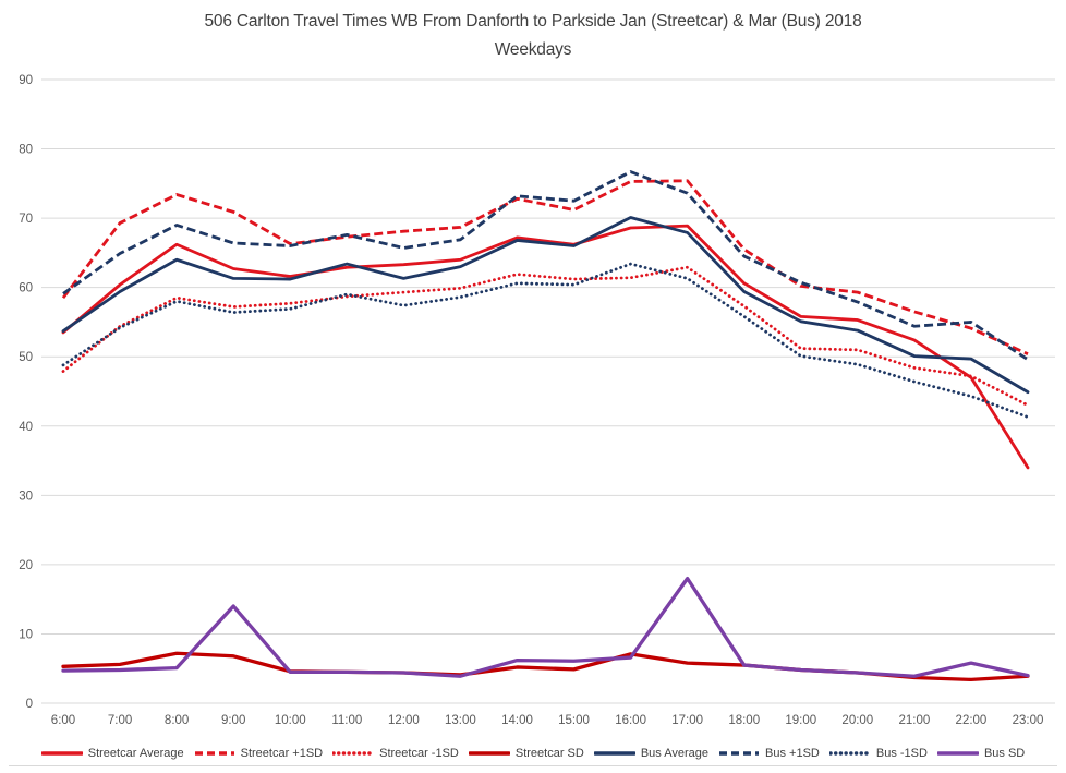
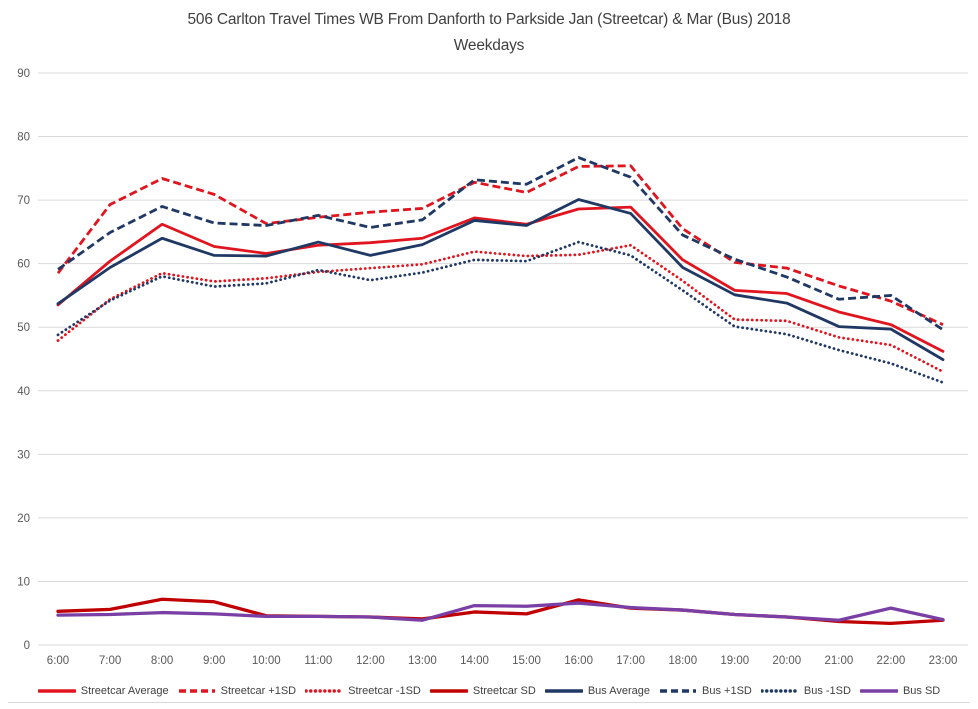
Bus SD/9:00: 14 -> 5
Bus SD/17:00: 18 -> 6
Streetcar Average/22:00: 47 -> 50
Streetcar Average/23:00: 34 -> 46
